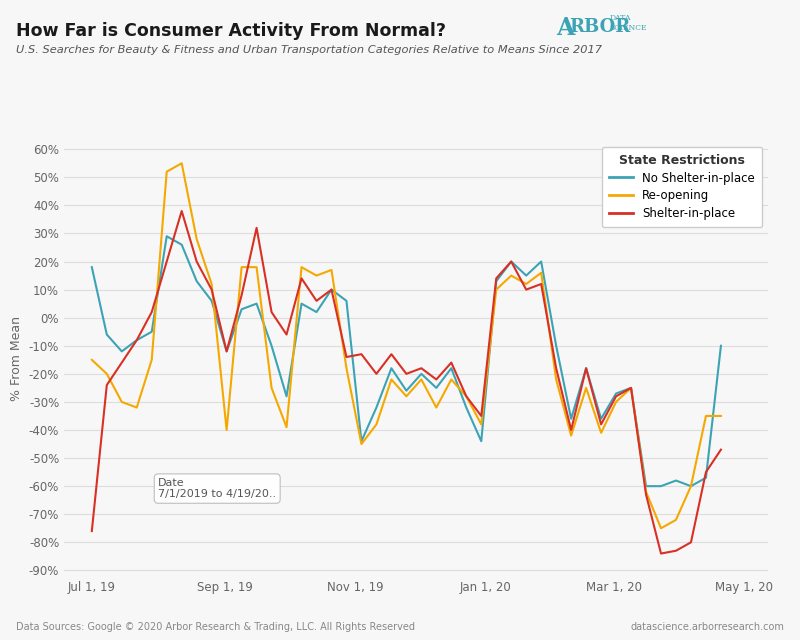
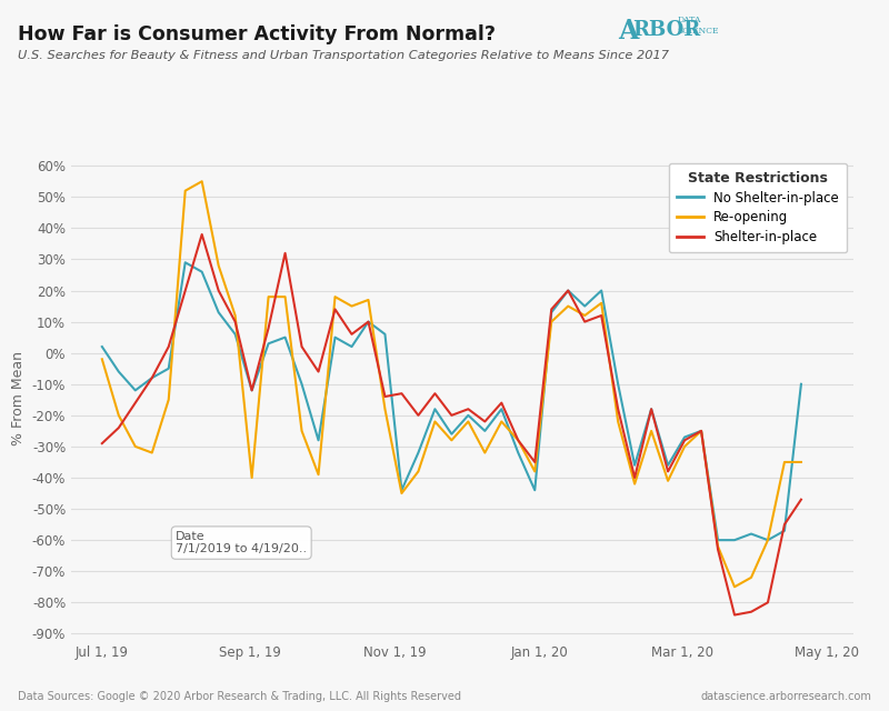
No Shelter-in-place/Jul 1, 19: 18% -> 2%
Re-opening/Jul 1, 19: -15% -> -2%
Shelter-in-place/Jul 1, 19: -76% -> -29%
